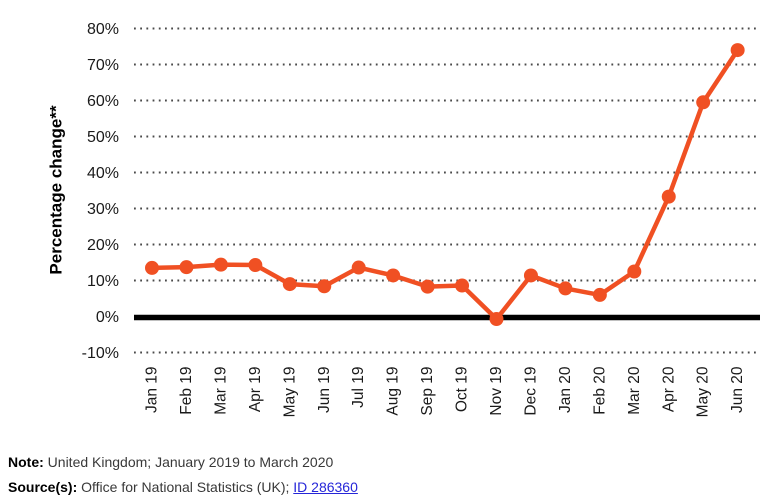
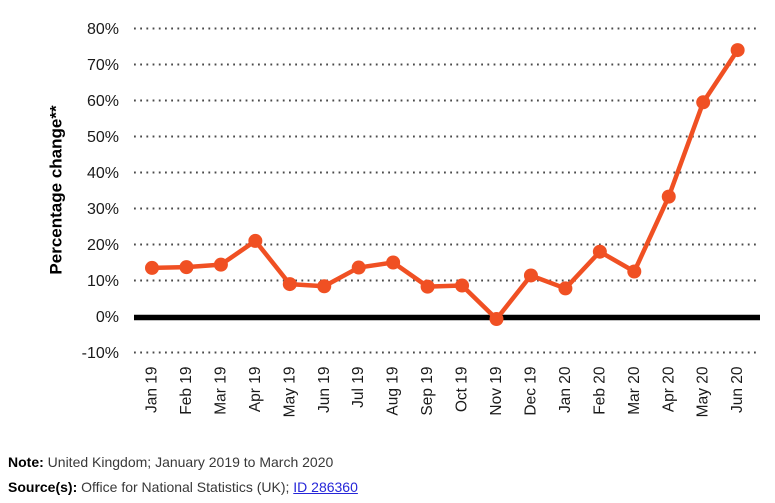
Apr 19: 14% -> 21%
Aug 19: 11% -> 15%
Feb 20: 6% -> 18%
